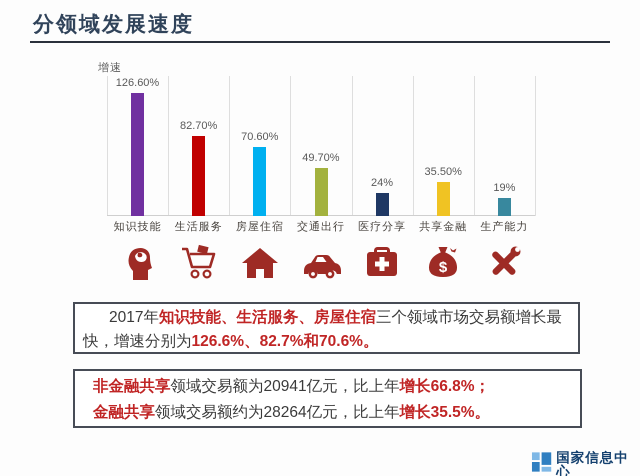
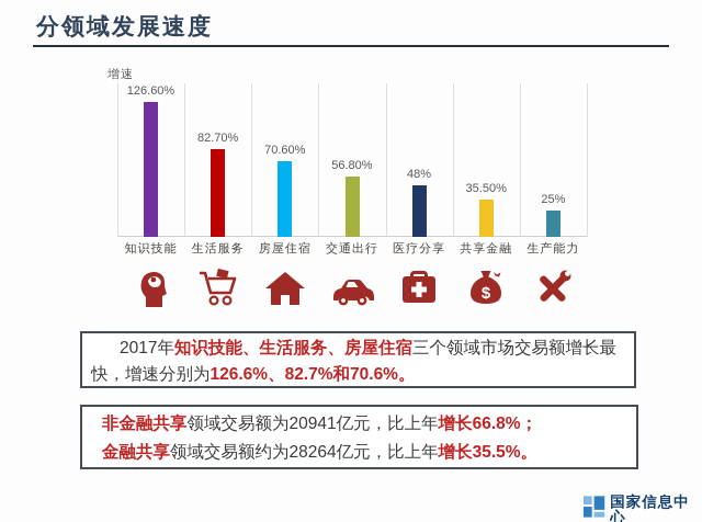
交通出行: 49.70% -> 56.80%
医疗分享: 24% -> 48%
生产能力: 19% -> 25%
